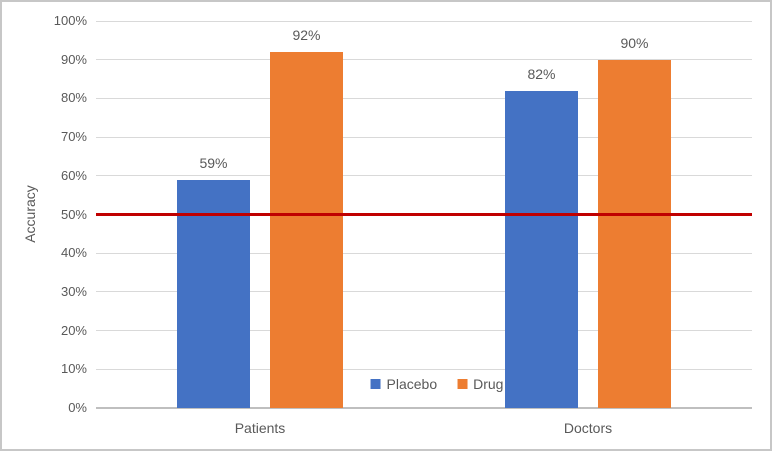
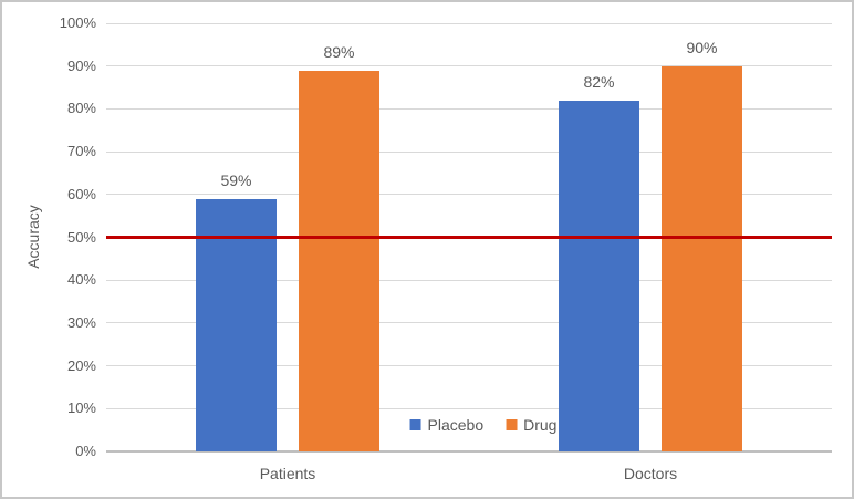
Drug/Patients: 92% -> 89%
